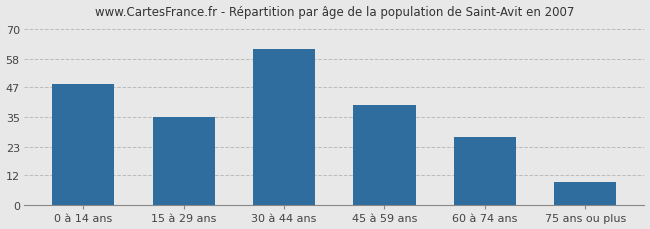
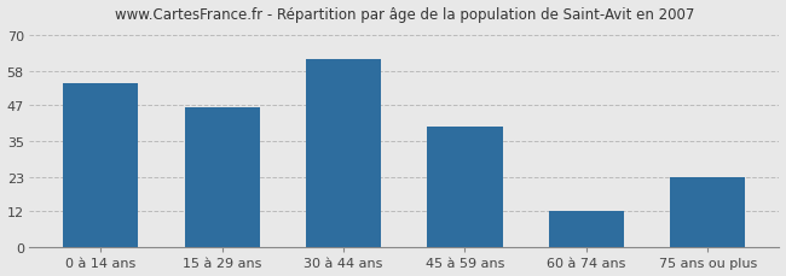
0 à 14 ans: 48 -> 54
15 à 29 ans: 35 -> 46
60 à 74 ans: 27 -> 12
75 ans ou plus: 9 -> 23
